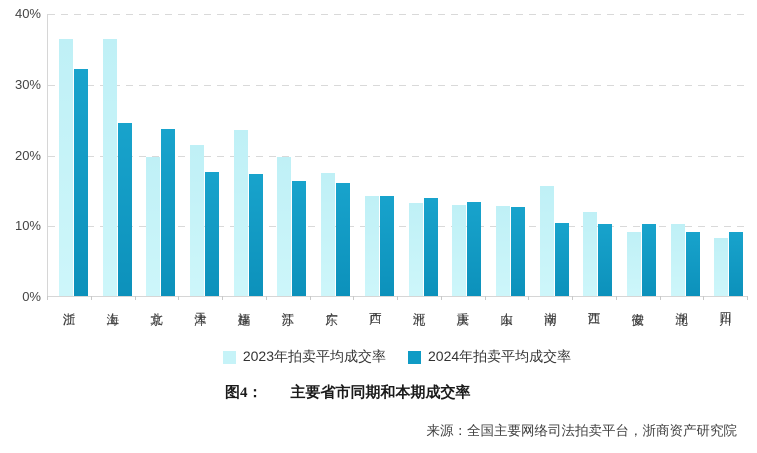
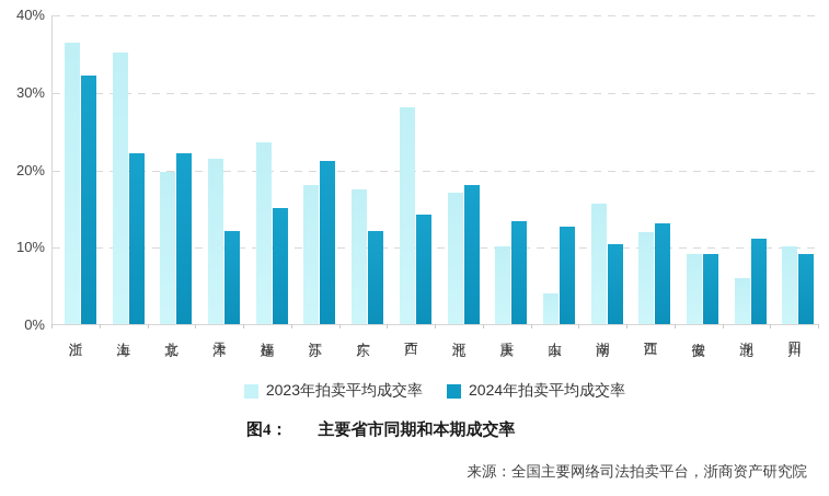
2023年拍卖平均成交率/上海: 36% -> 35%
2024年拍卖平均成交率/上海: 24% -> 22%
2024年拍卖平均成交率/北京: 24% -> 22%
2024年拍卖平均成交率/天津: 18% -> 12%
2024年拍卖平均成交率/福建: 17% -> 15%
2023年拍卖平均成交率/江苏: 20% -> 18%
2024年拍卖平均成交率/江苏: 16% -> 21%
2024年拍卖平均成交率/广东: 16% -> 12%
2023年拍卖平均成交率/广西: 14% -> 28%
2023年拍卖平均成交率/河北: 13% -> 17%
2024年拍卖平均成交率/河北: 14% -> 18%
2023年拍卖平均成交率/重庆: 13% -> 10%
2023年拍卖平均成交率/山东: 13% -> 4%
2024年拍卖平均成交率/江西: 10% -> 13%
2024年拍卖平均成交率/安徽: 10% -> 9%
2023年拍卖平均成交率/湖北: 10% -> 6%
2024年拍卖平均成交率/湖北: 9% -> 11%
2023年拍卖平均成交率/四川: 8% -> 10%
